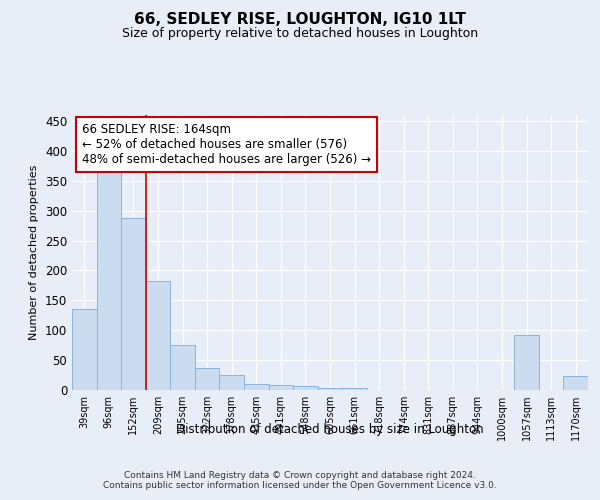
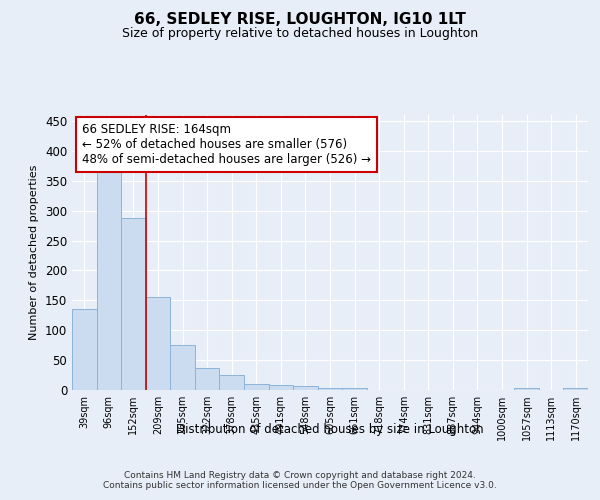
209sqm: 182 -> 155
1057sqm: 92 -> 4
1170sqm: 24 -> 4
